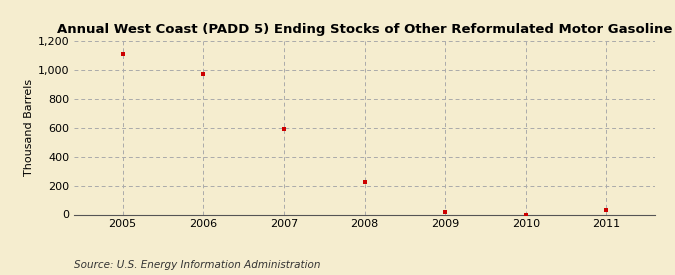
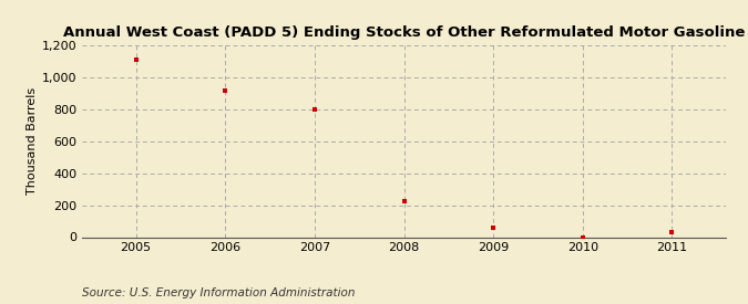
2006: 980 -> 920
2007: 590 -> 800
2009: 20 -> 60
